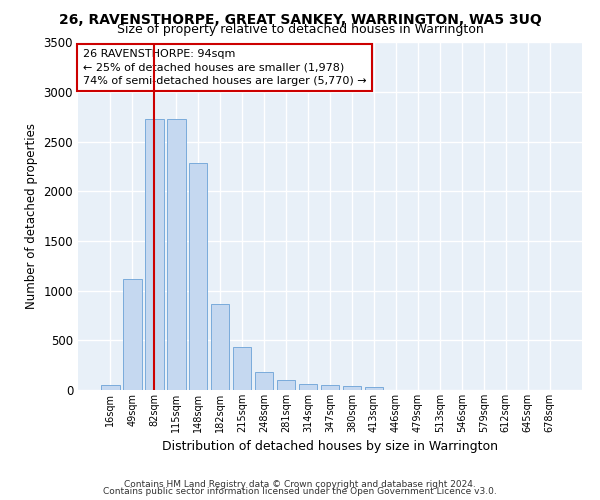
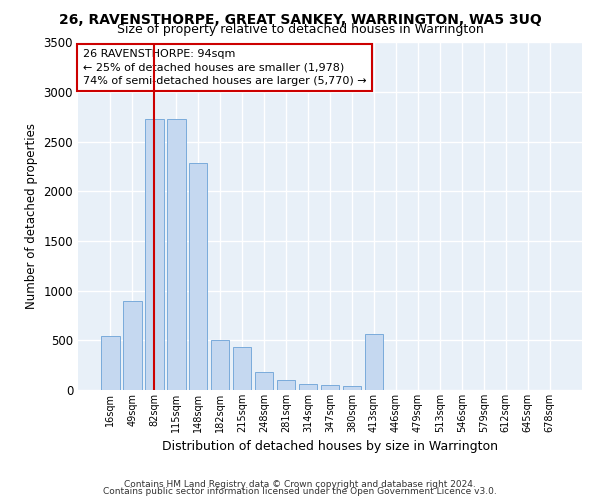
16sqm: 60 -> 540
49sqm: 1120 -> 900
182sqm: 870 -> 500
413sqm: 30 -> 560
